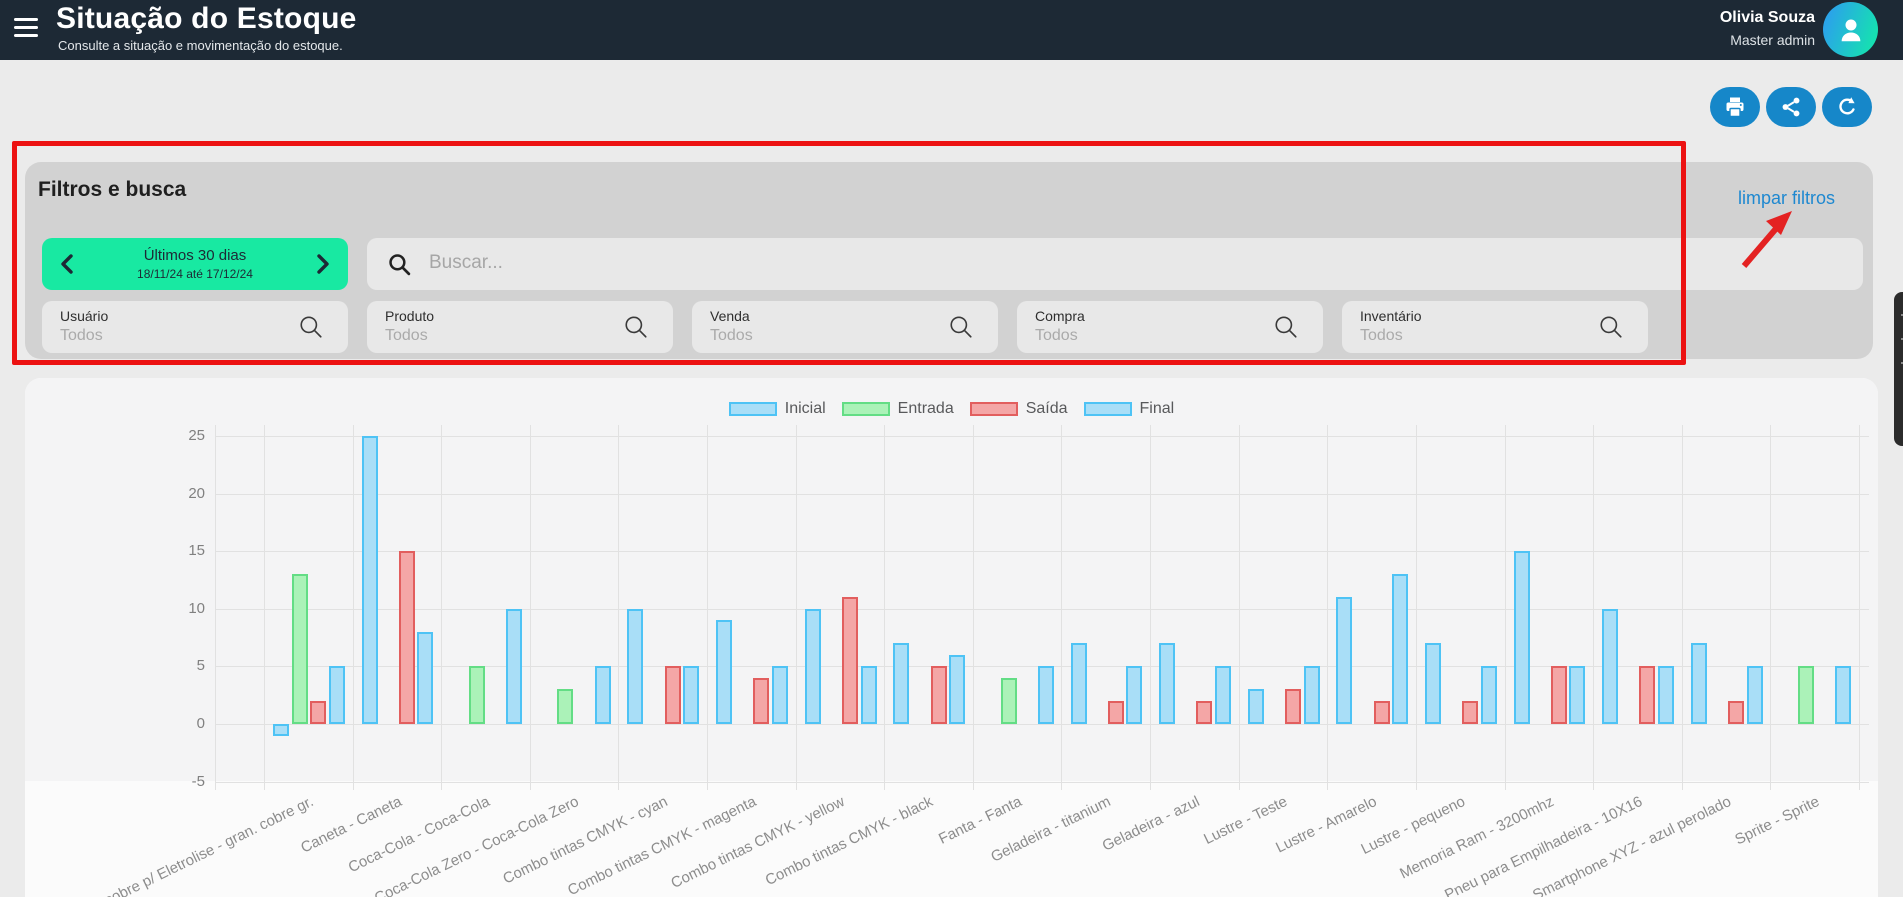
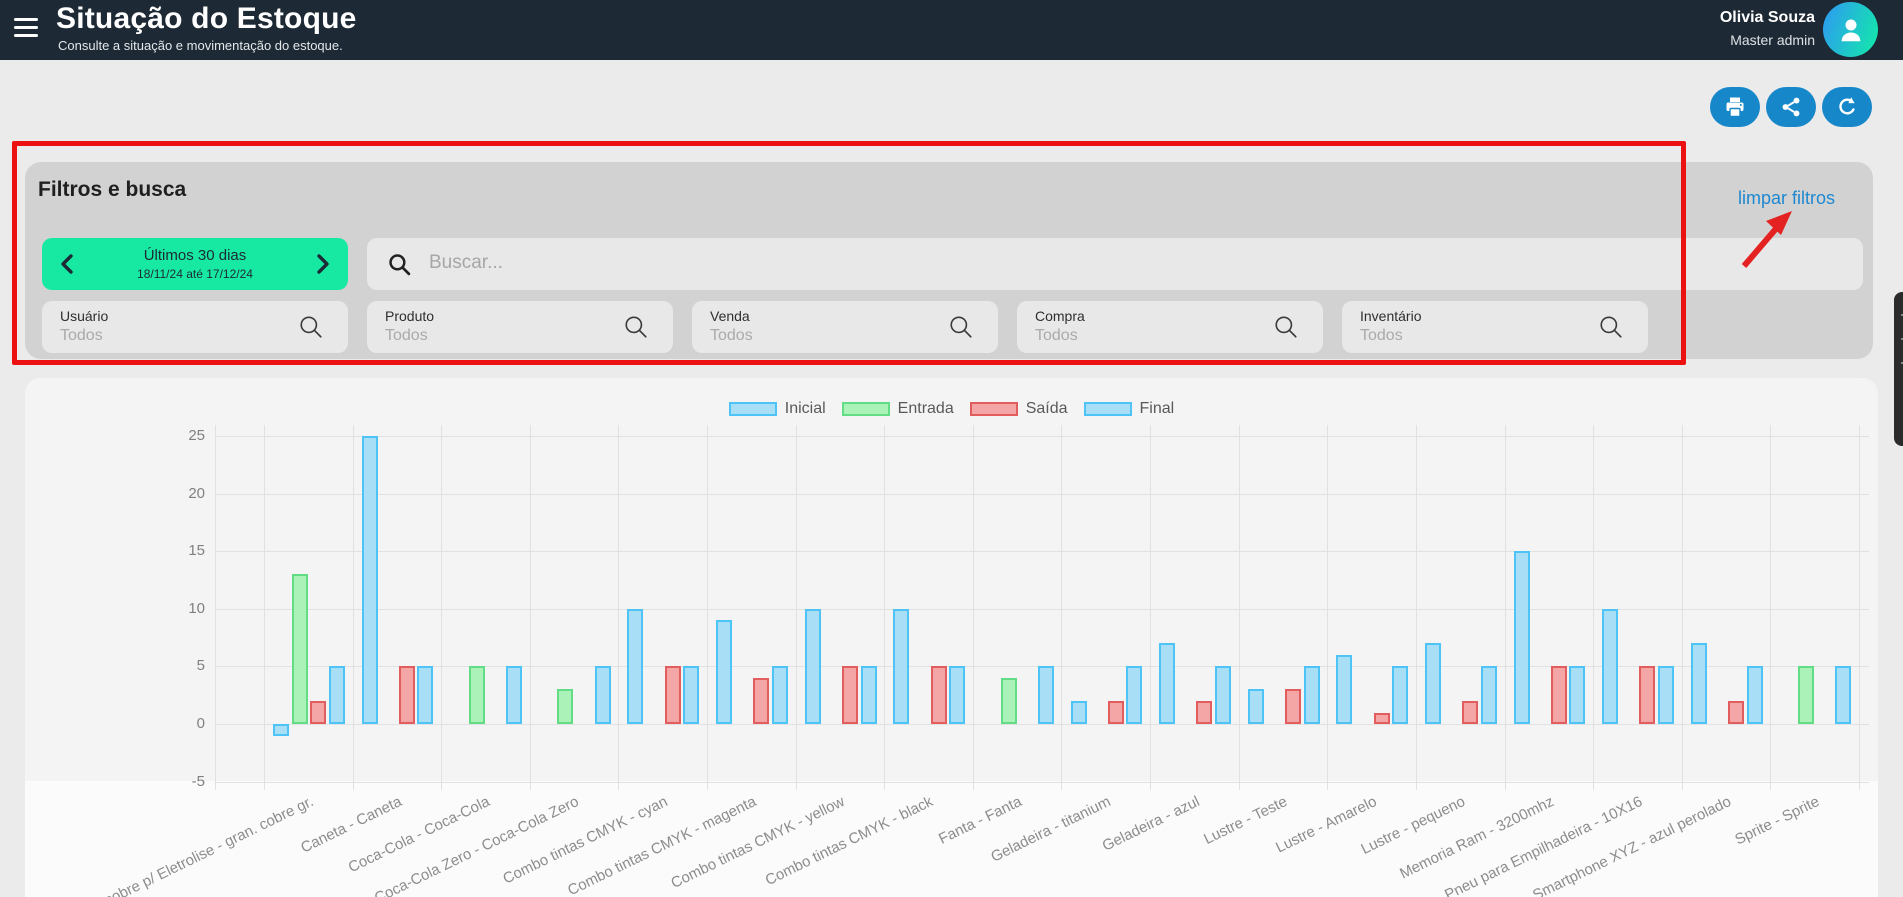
Saída/Caneta - Caneta: 15 -> 5
Final/Caneta - Caneta: 8 -> 5
Final/Coca-Cola - Coca-Cola: 10 -> 5
Saída/Combo tintas CMYK - yellow: 11 -> 5
Inicial/Combo tintas CMYK - black: 7 -> 10
Final/Combo tintas CMYK - black: 6 -> 5
Inicial/Geladeira - titanium: 7 -> 2
Inicial/Lustre - Amarelo: 11 -> 6
Saída/Lustre - Amarelo: 2 -> 1
Final/Lustre - Amarelo: 13 -> 5
